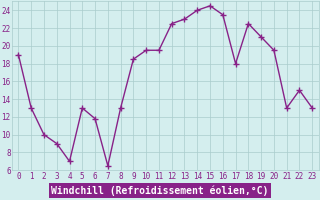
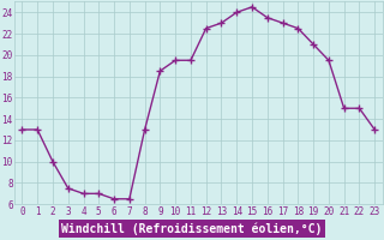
0: 19.0 -> 13.0
3: 9.0 -> 7.5
5: 13.0 -> 7.0
6: 11.8 -> 6.5
17: 18.0 -> 23.0
21: 13.0 -> 15.0
